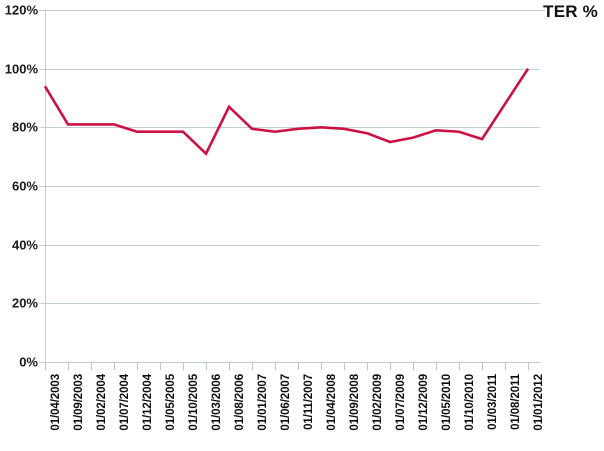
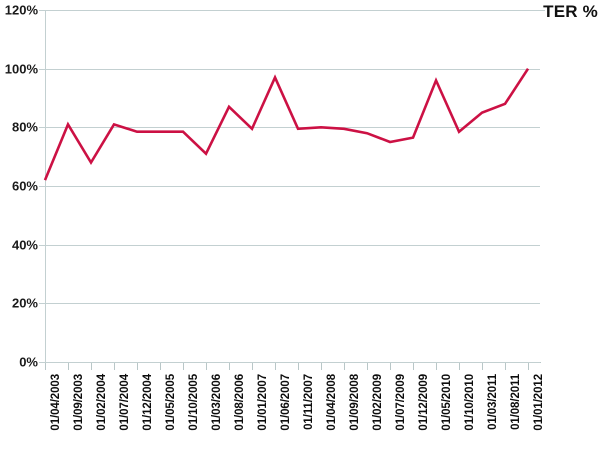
01/04/2003: 94% -> 62%
01/02/2004: 81% -> 68%
01/06/2007: 78% -> 97%
01/05/2010: 79% -> 96%
01/03/2011: 76% -> 85%
